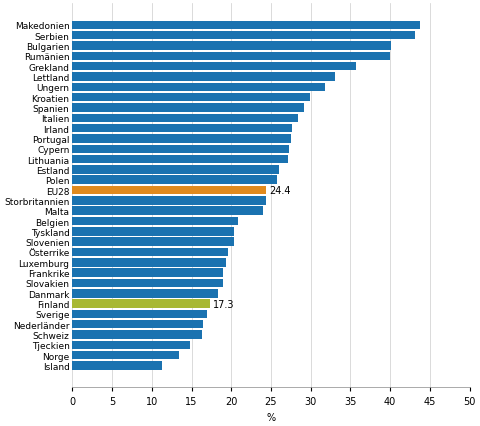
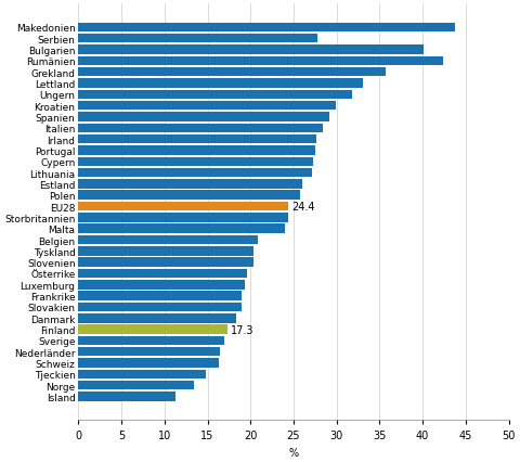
Serbien: 43.1 -> 27.8
Rumänien: 40.0 -> 42.4
